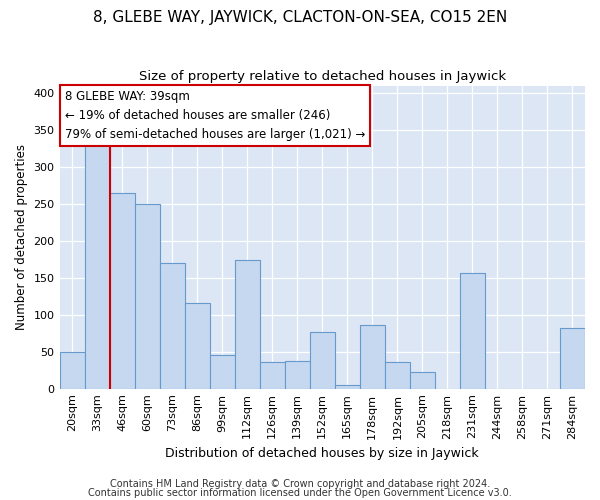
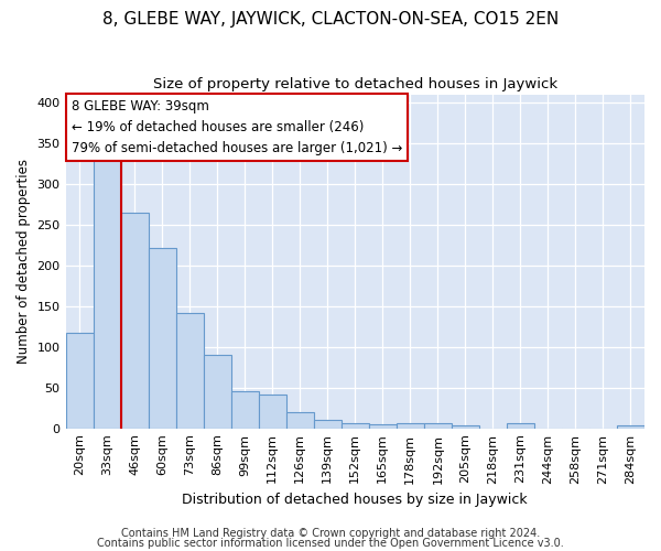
20sqm: 50 -> 117
60sqm: 250 -> 222
73sqm: 170 -> 141
86sqm: 116 -> 90
112sqm: 174 -> 41
126sqm: 36 -> 20
139sqm: 38 -> 10
152sqm: 76 -> 6
178sqm: 86 -> 7
192sqm: 36 -> 7
205sqm: 22 -> 3
231sqm: 156 -> 7
284sqm: 82 -> 4
